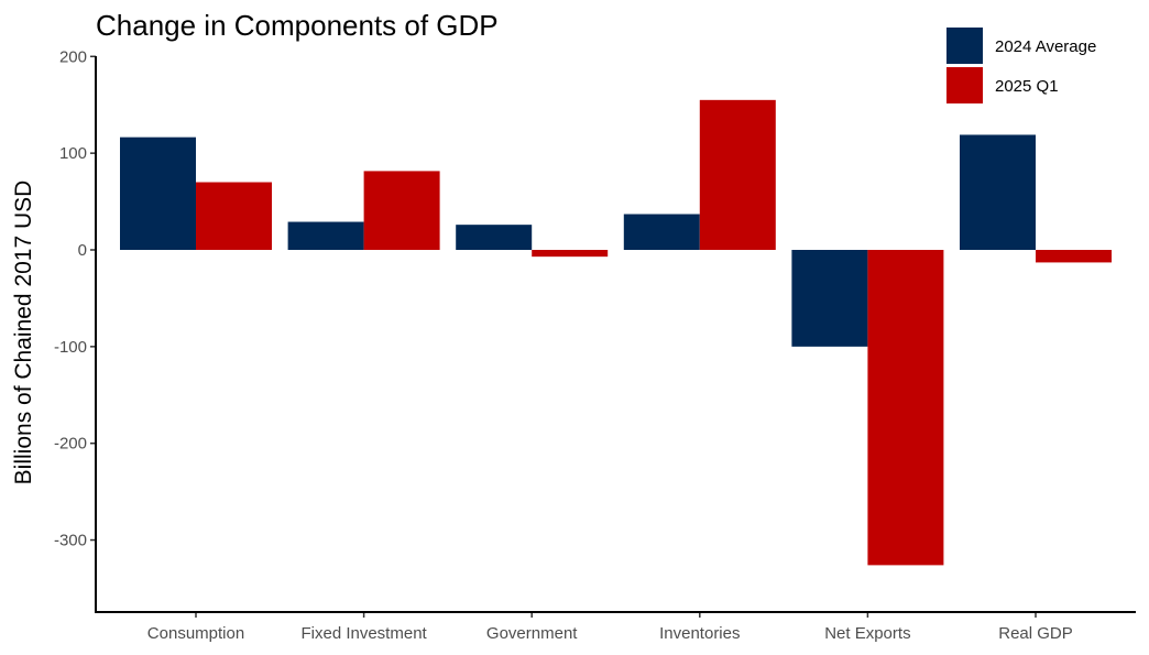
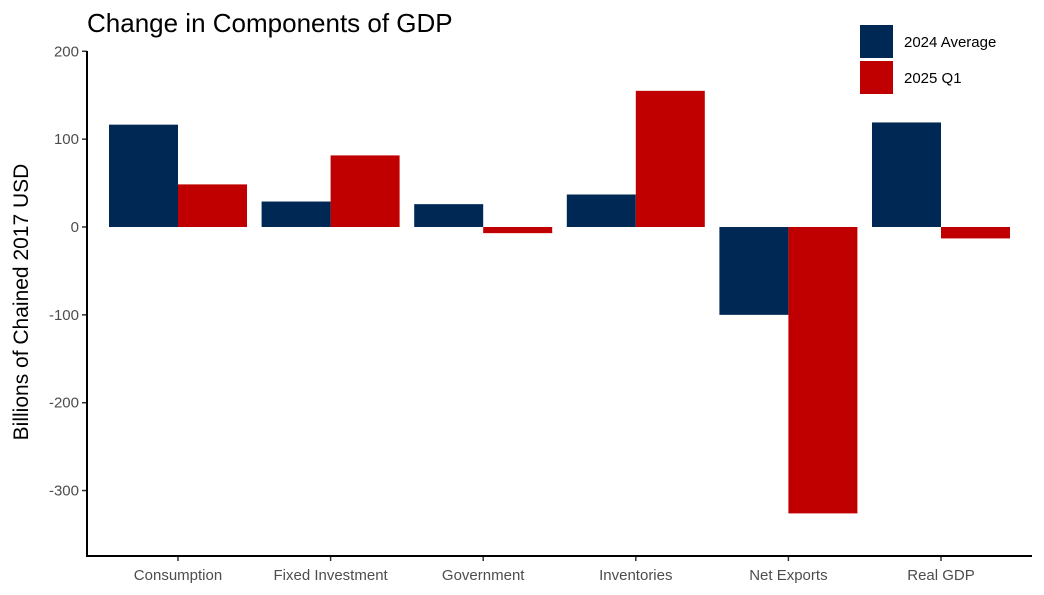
2025 Q1/Consumption: 70 -> 50
